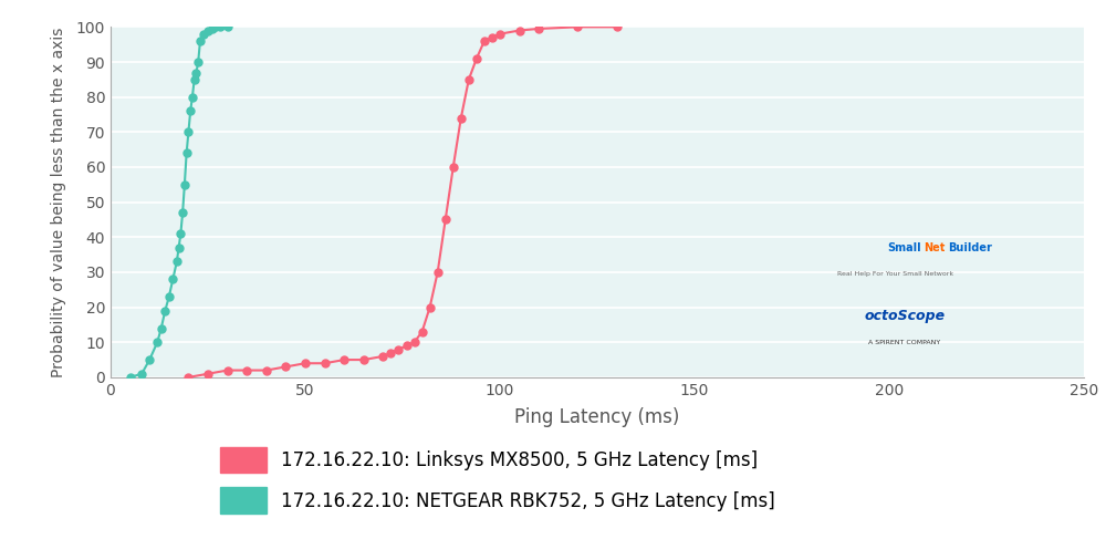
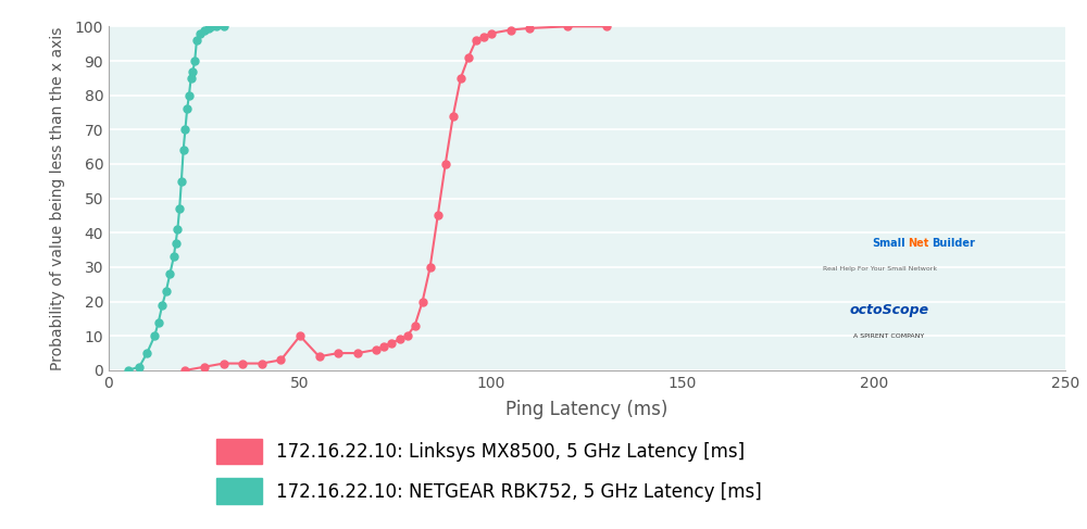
172.16.22.10: Linksys MX8500, 5 GHz Latency [ms]/50: 4.0 -> 10.0
